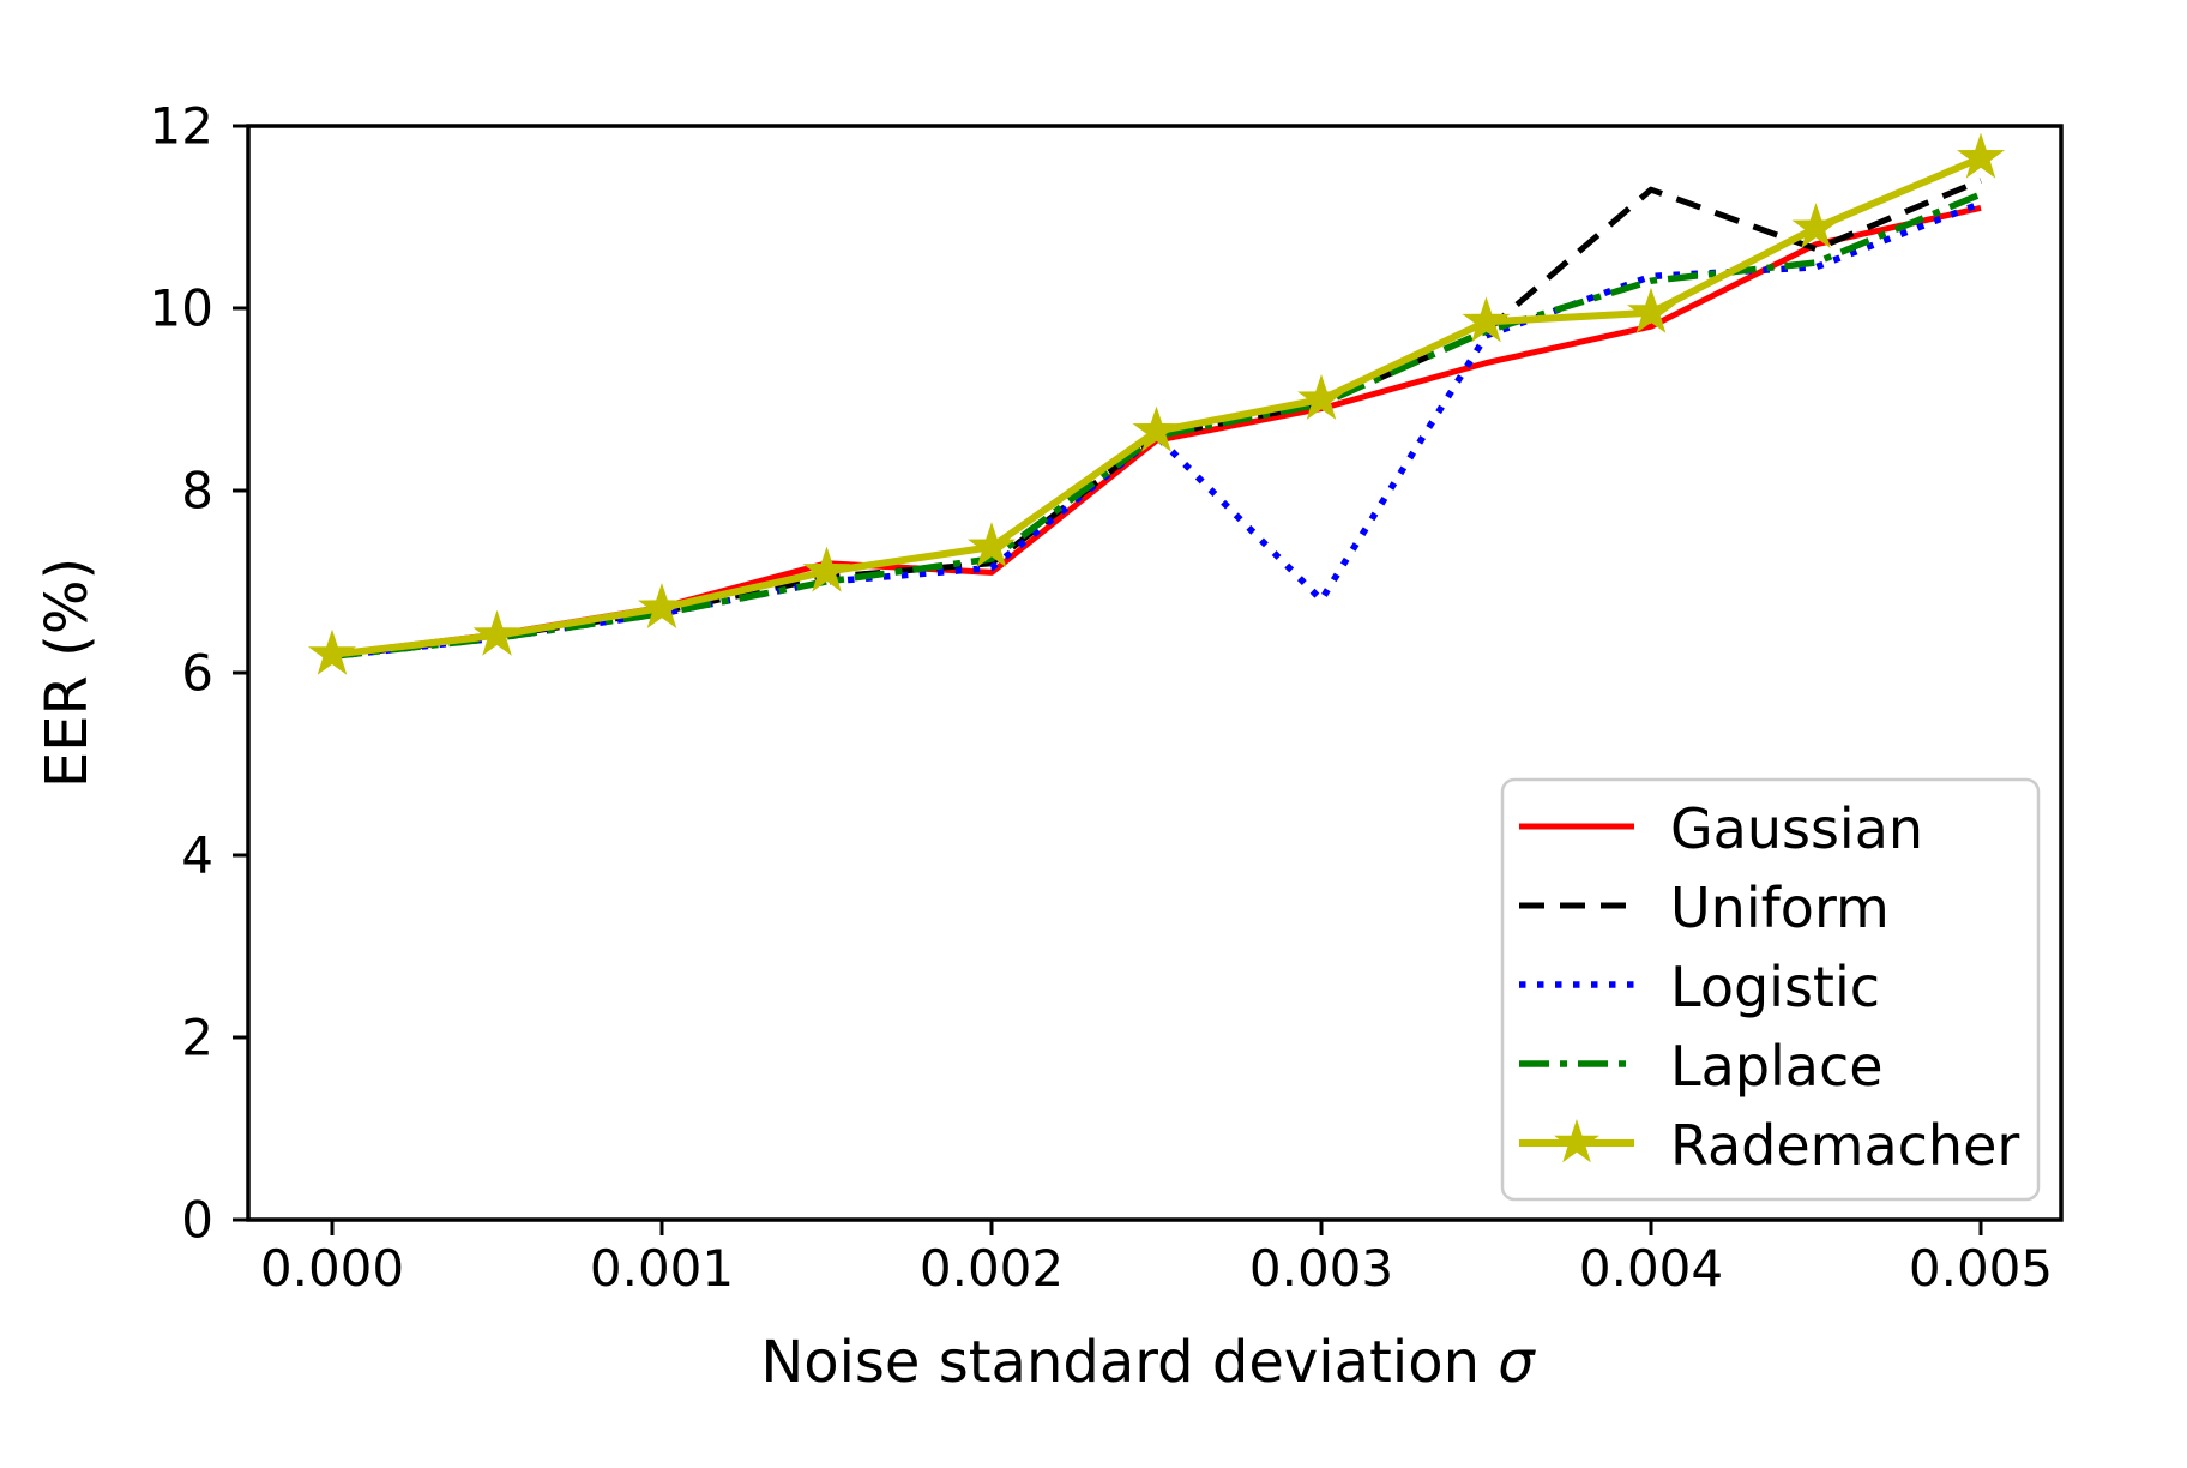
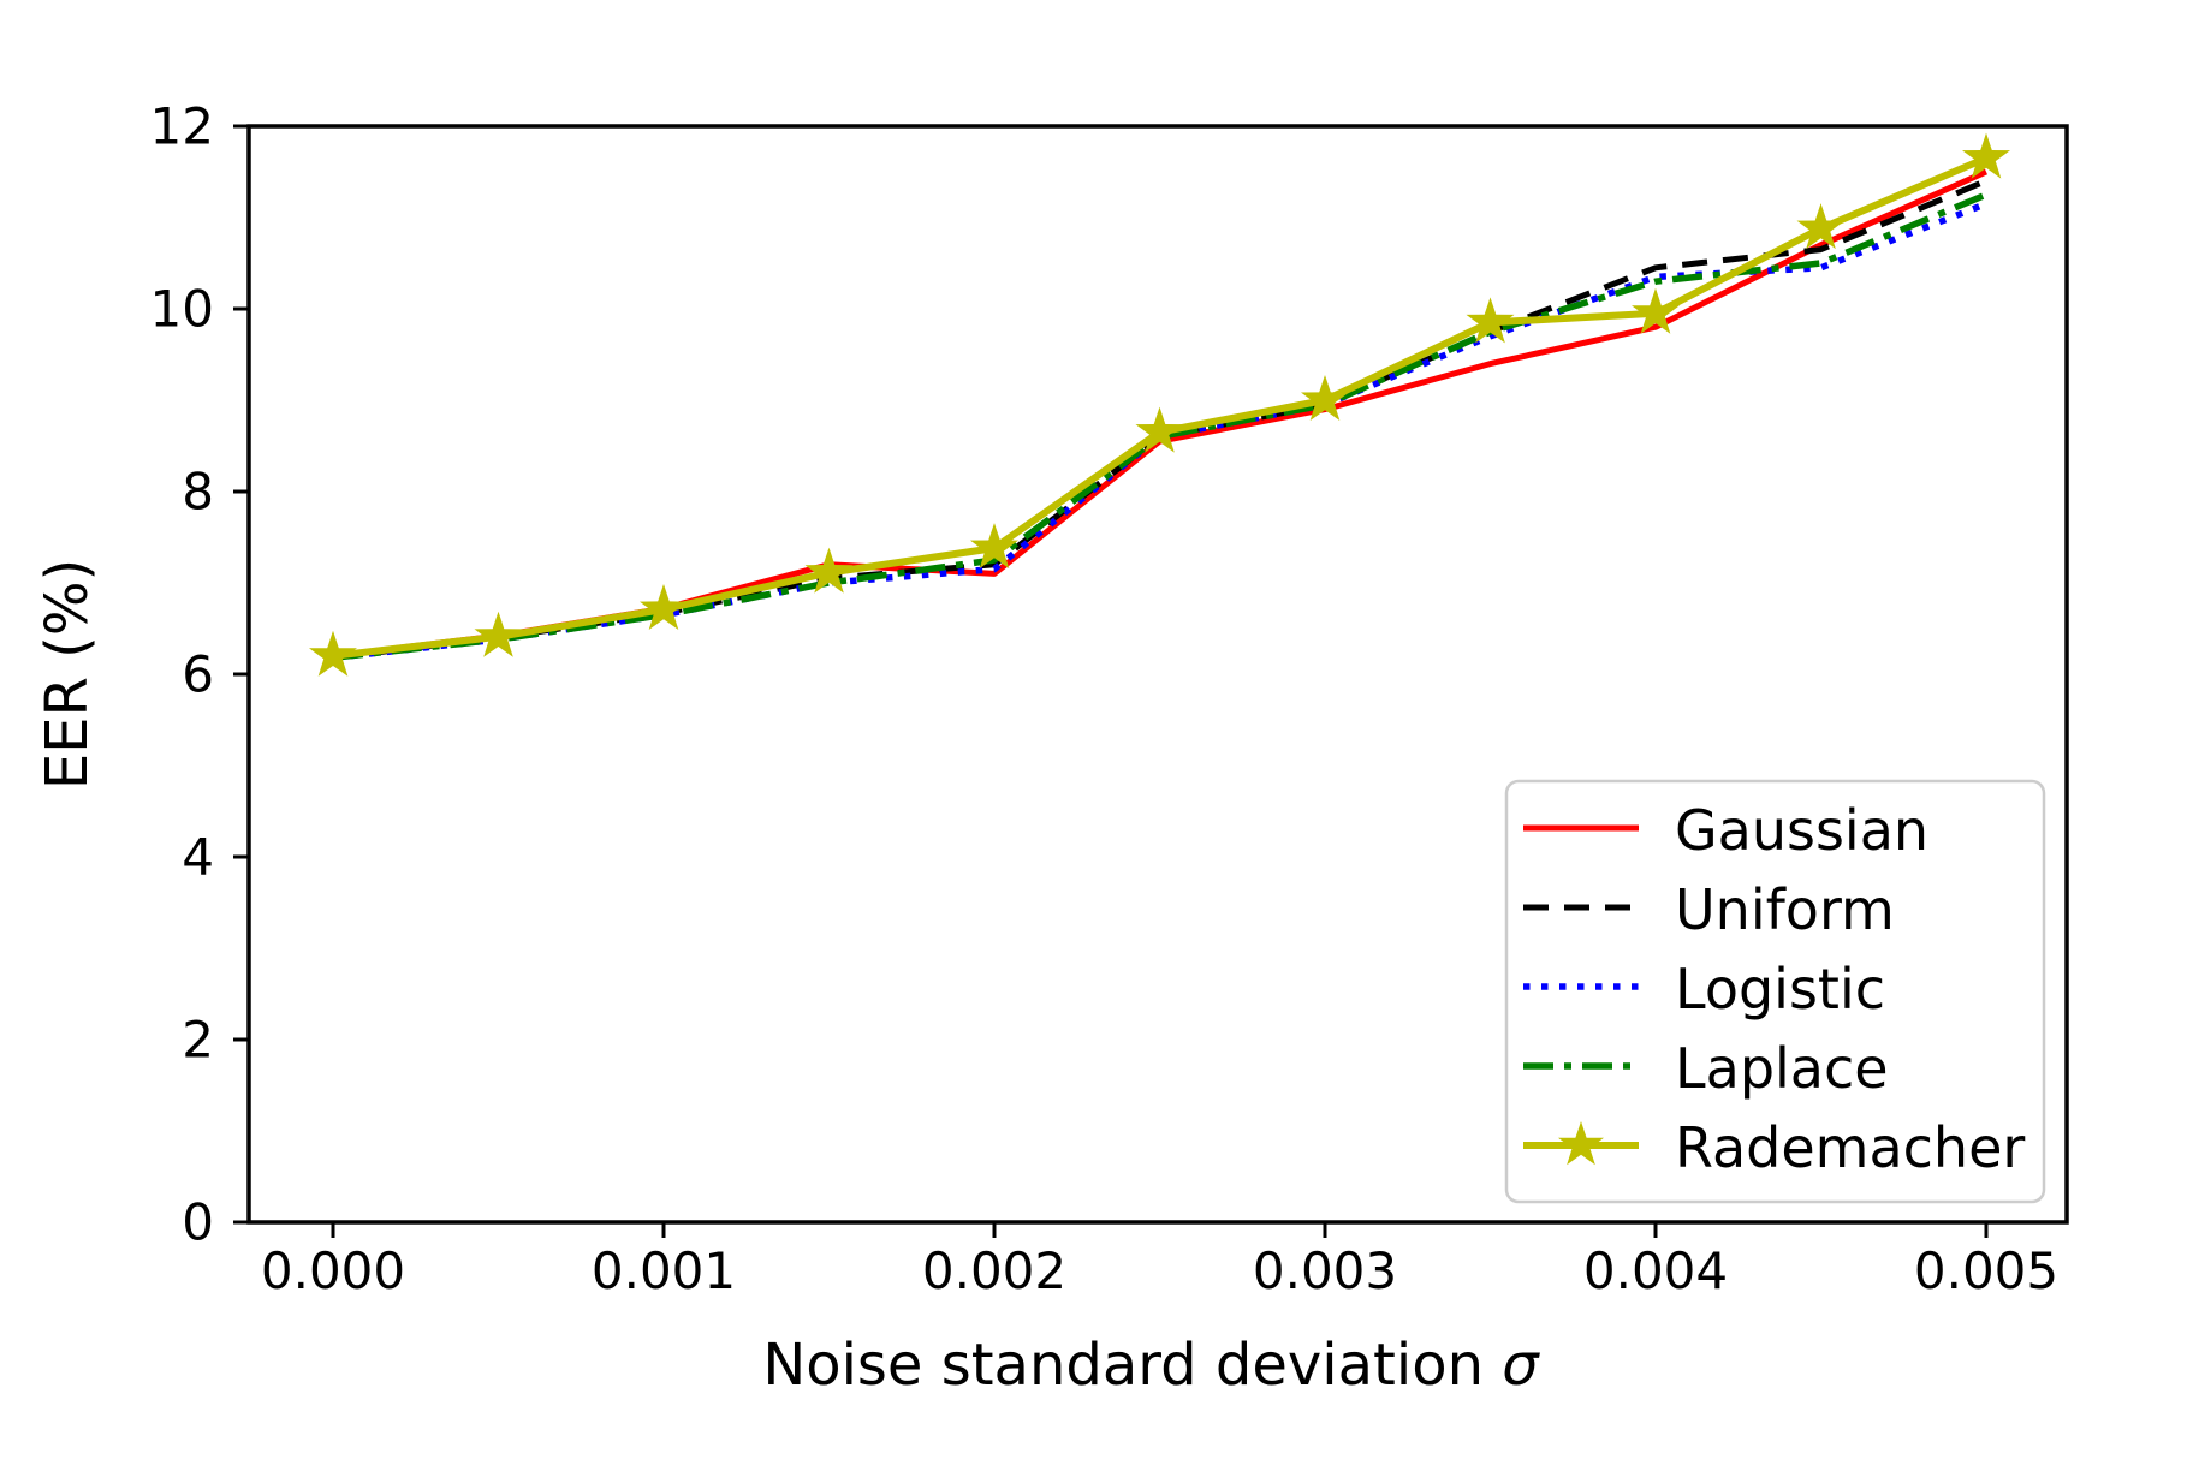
Logistic/0.003: 6.8 -> 8.9
Uniform/0.004: 11.3 -> 10.4
Gaussian/0.005: 11.1 -> 11.5
